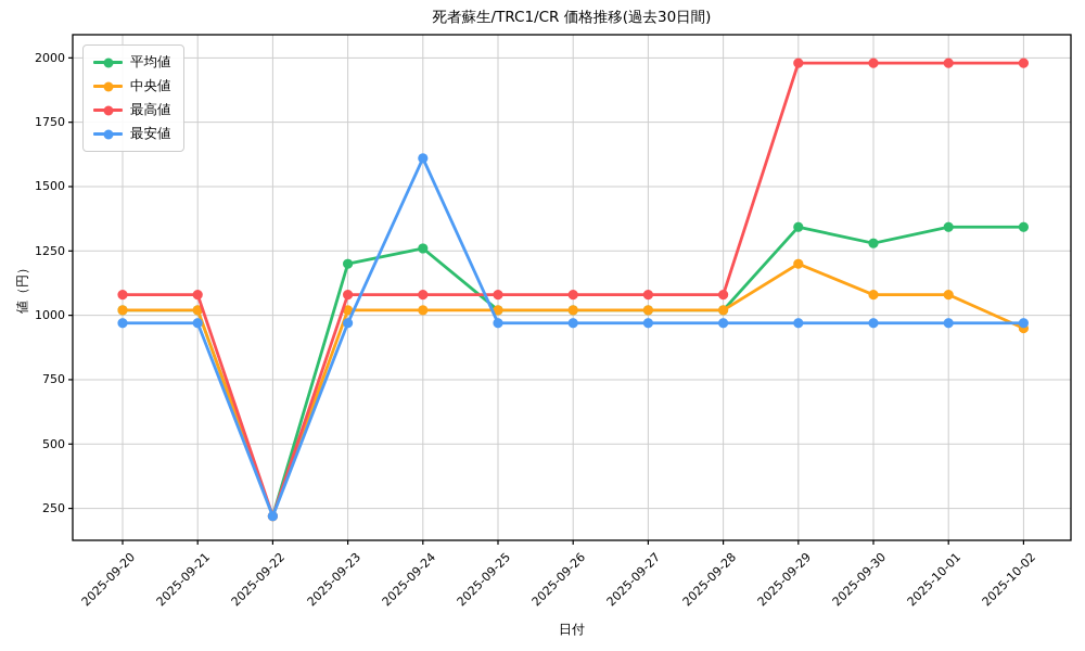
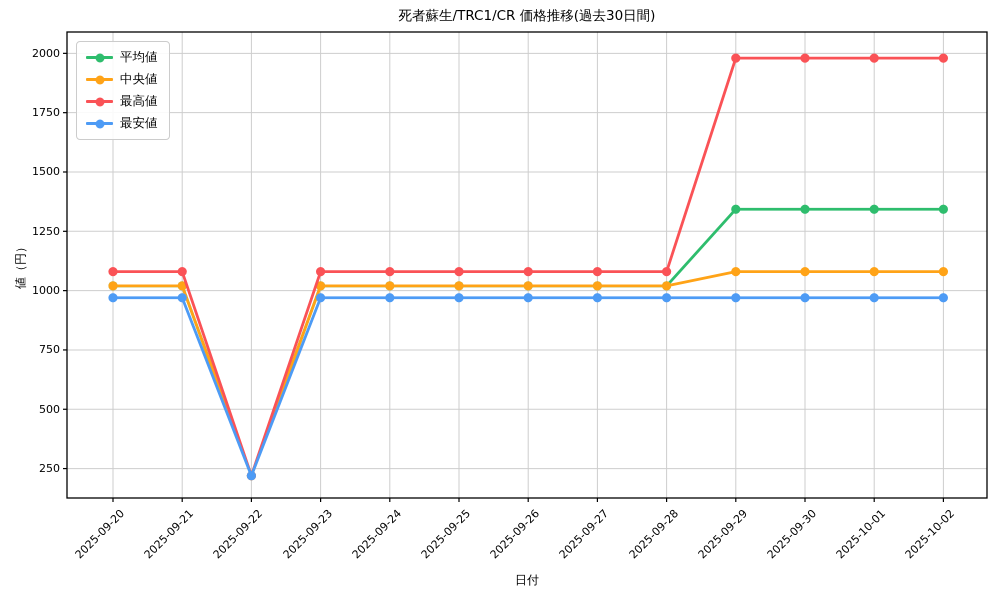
平均値/2025-09-23: 1200 -> 1020
平均値/2025-09-24: 1260 -> 1020
最安値/2025-09-24: 1610 -> 970
中央値/2025-09-29: 1200 -> 1080
平均値/2025-09-30: 1280 -> 1340
中央値/2025-10-02: 950 -> 1080
